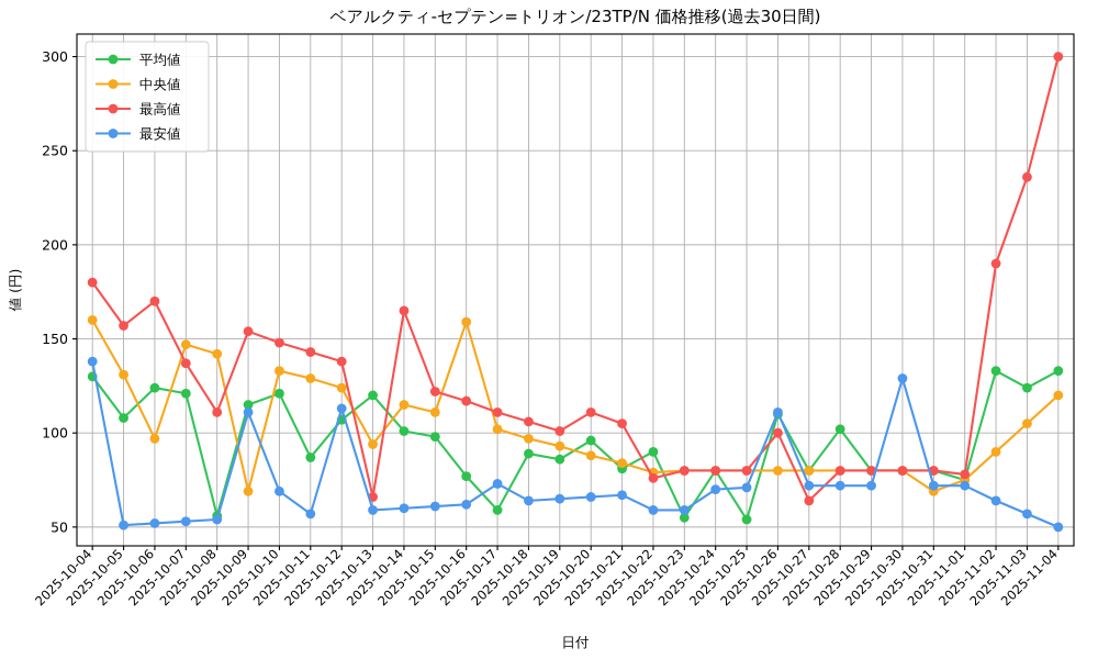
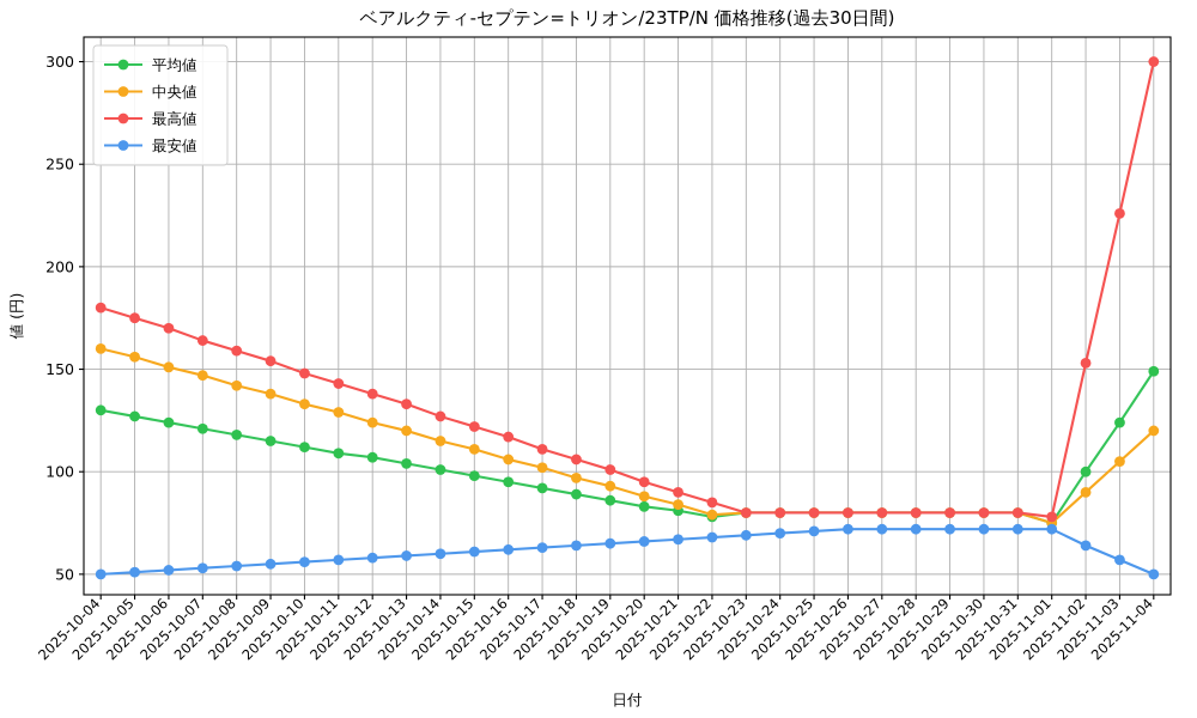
最安値/2025-10-04: 138 -> 50
平均値/2025-10-05: 108 -> 127
中央値/2025-10-05: 131 -> 156
最高値/2025-10-05: 157 -> 175
中央値/2025-10-06: 97 -> 151
最高値/2025-10-07: 137 -> 164
平均値/2025-10-08: 56 -> 118
最高値/2025-10-08: 111 -> 159
中央値/2025-10-09: 69 -> 138
最安値/2025-10-09: 111 -> 55
平均値/2025-10-10: 121 -> 112
最安値/2025-10-10: 69 -> 56
平均値/2025-10-11: 87 -> 109
最安値/2025-10-12: 113 -> 58
平均値/2025-10-13: 120 -> 104
中央値/2025-10-13: 94 -> 120
最高値/2025-10-13: 66 -> 133
最高値/2025-10-14: 165 -> 127
平均値/2025-10-16: 77 -> 95
中央値/2025-10-16: 159 -> 106
平均値/2025-10-17: 59 -> 92
最安値/2025-10-17: 73 -> 63
平均値/2025-10-20: 96 -> 83
最高値/2025-10-20: 111 -> 95
最高値/2025-10-21: 105 -> 90
平均値/2025-10-22: 90 -> 78
最高値/2025-10-22: 76 -> 85
最安値/2025-10-22: 59 -> 68
平均値/2025-10-23: 55 -> 80
最安値/2025-10-23: 59 -> 69
平均値/2025-10-25: 54 -> 80
平均値/2025-10-26: 110 -> 80
最高値/2025-10-26: 100 -> 80
最安値/2025-10-26: 111 -> 72
最高値/2025-10-27: 64 -> 80
平均値/2025-10-28: 102 -> 80
最安値/2025-10-30: 129 -> 72
中央値/2025-10-31: 69 -> 80
平均値/2025-11-02: 133 -> 100
最高値/2025-11-02: 190 -> 153
最高値/2025-11-03: 236 -> 226
平均値/2025-11-04: 133 -> 149
